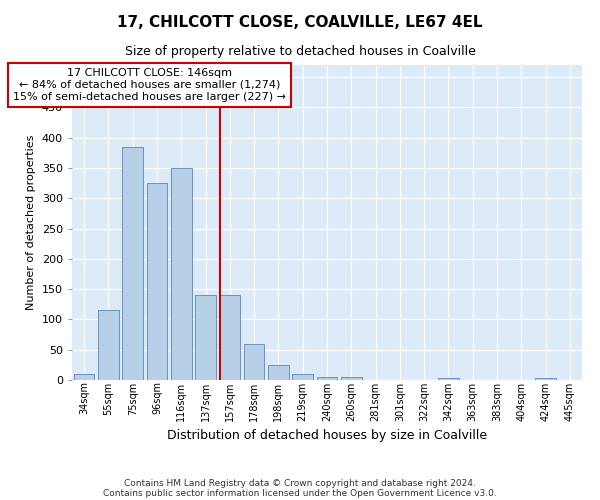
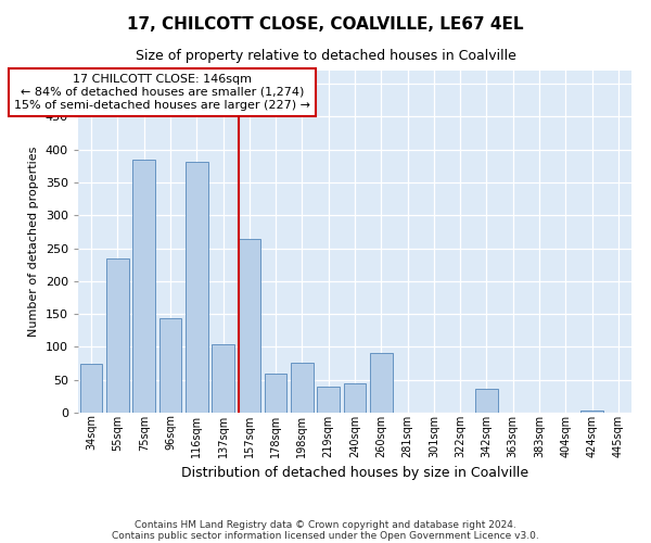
34sqm: 10 -> 74
55sqm: 115 -> 234
96sqm: 325 -> 144
116sqm: 350 -> 382
137sqm: 140 -> 104
157sqm: 140 -> 264
198sqm: 25 -> 76
219sqm: 10 -> 40
240sqm: 5 -> 44
260sqm: 5 -> 90
342sqm: 3 -> 36
